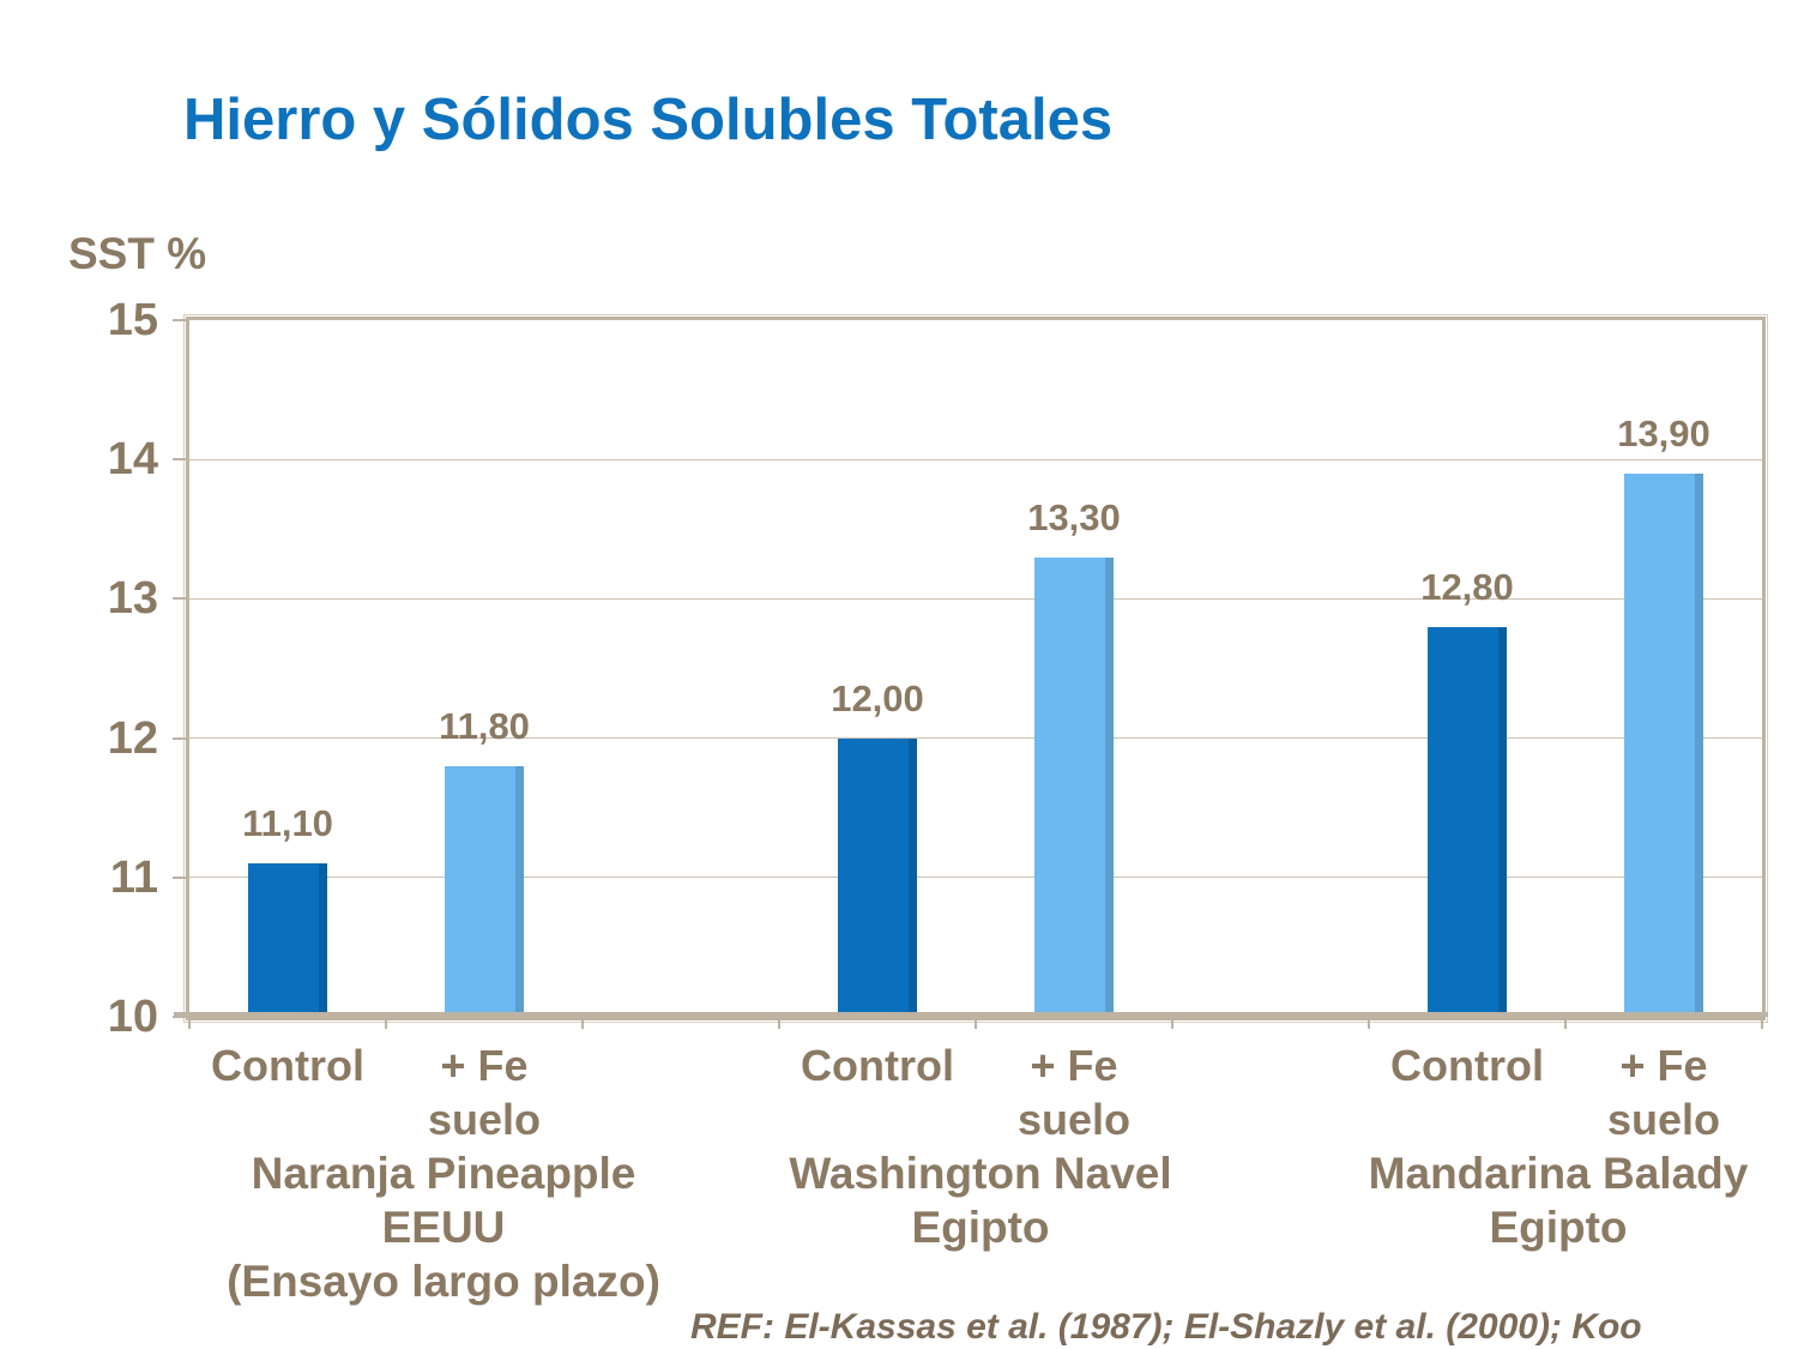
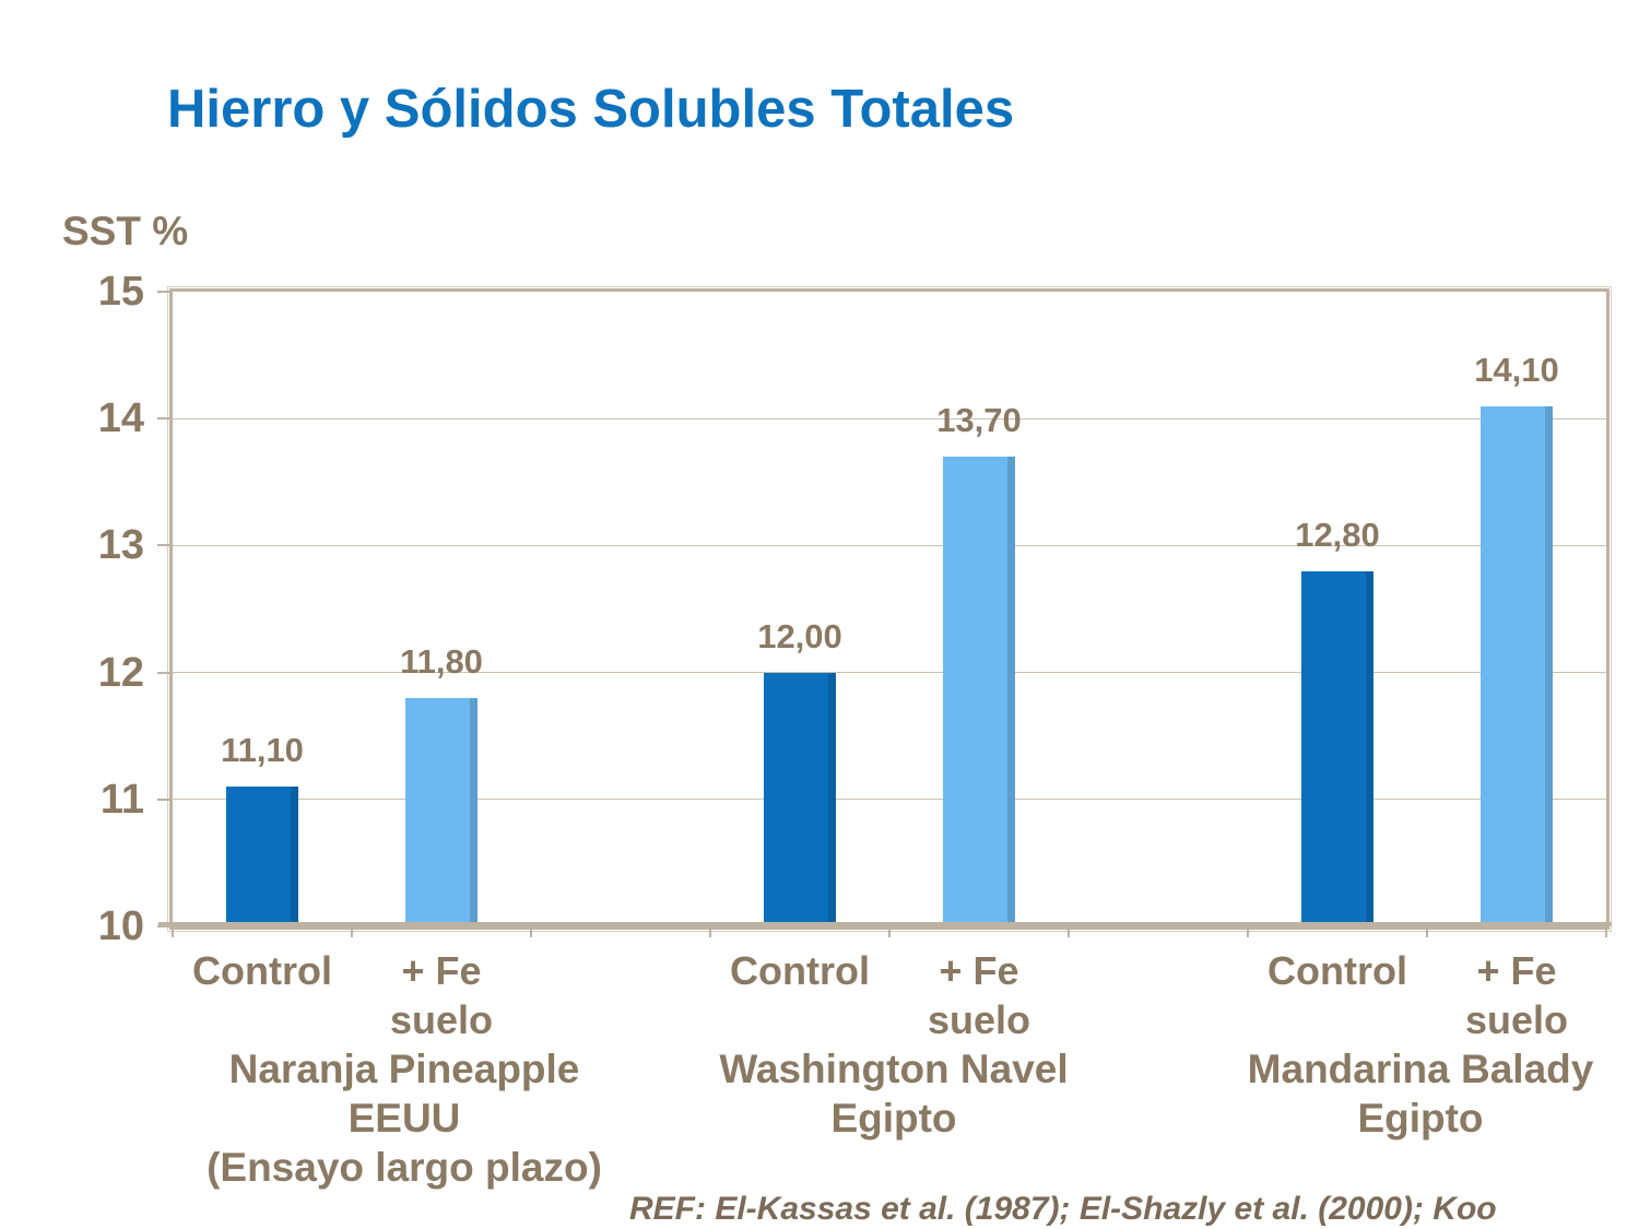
+ Fe suelo/Washington Navel Egipto: 13,30 -> 13,70
+ Fe suelo/Mandarina Balady Egipto: 13,90 -> 14,10
